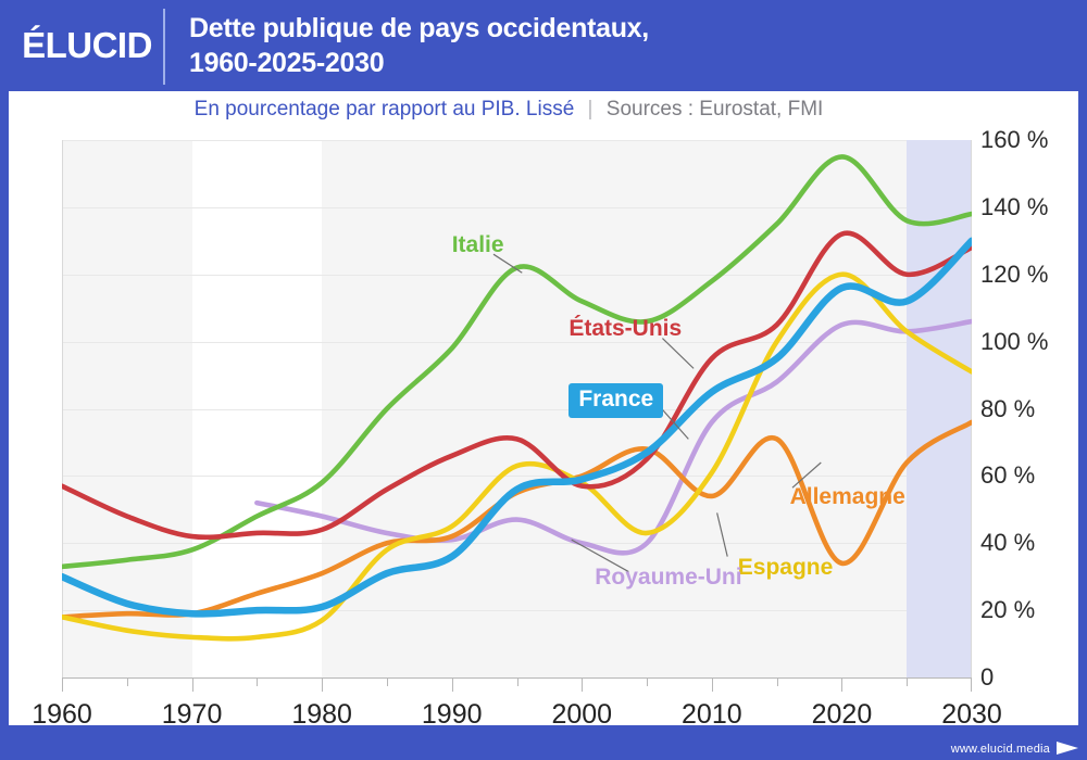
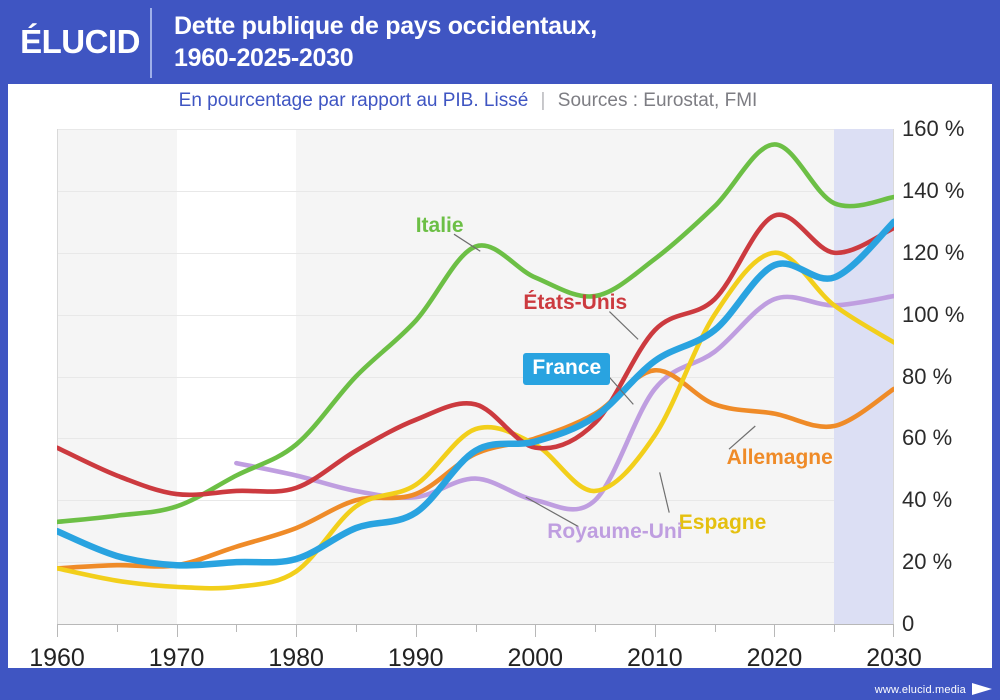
Allemagne/2010: 54% -> 82%
Allemagne/2020: 34% -> 68%
